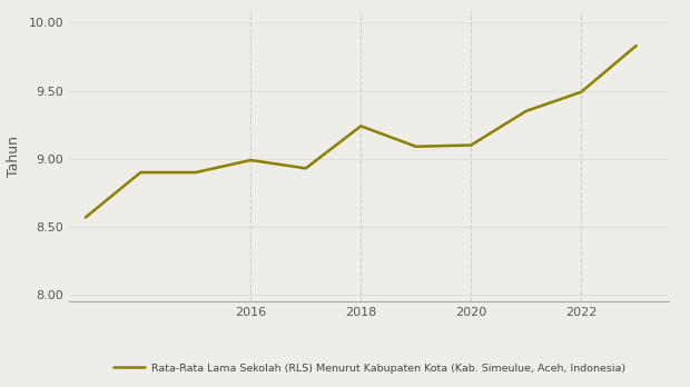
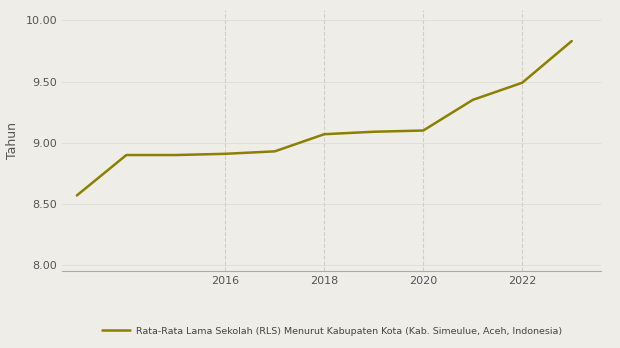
2016: 8.99 -> 8.91
2018: 9.24 -> 9.07
